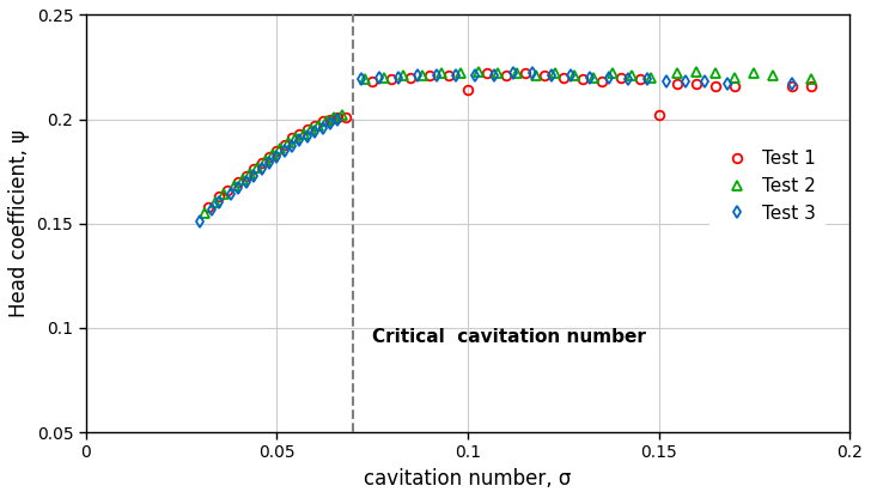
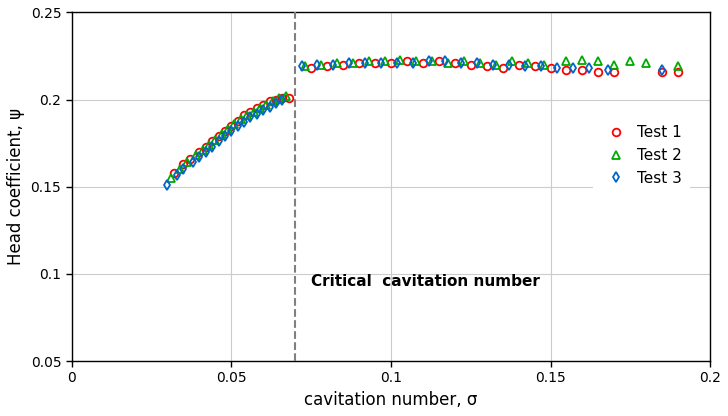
Test 1/0.1: 0.214 -> 0.221
Test 1/0.15: 0.202 -> 0.218
